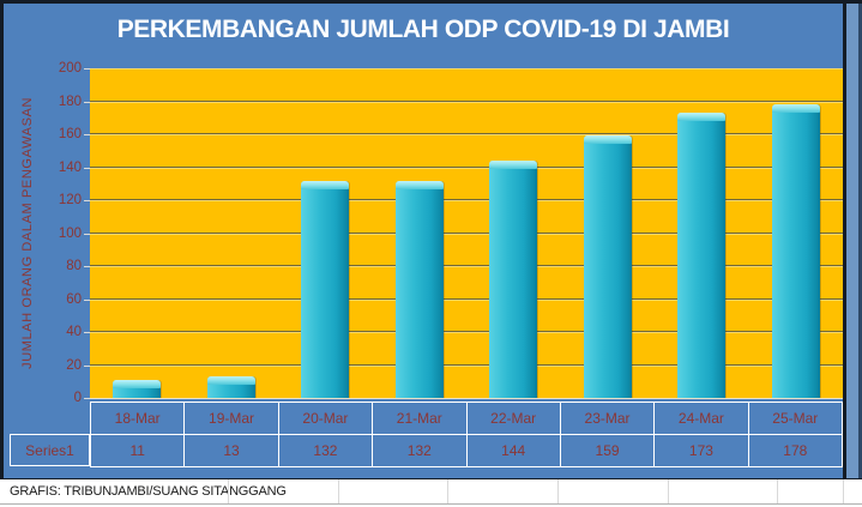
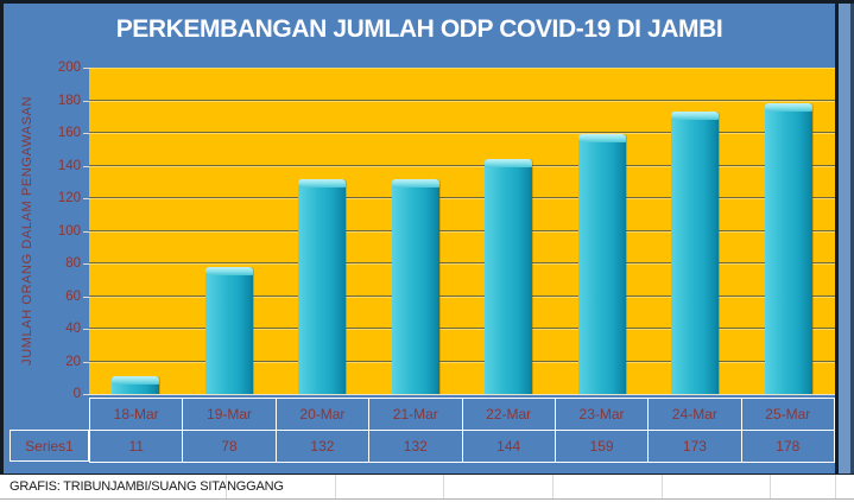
19-Mar: 13 -> 78
